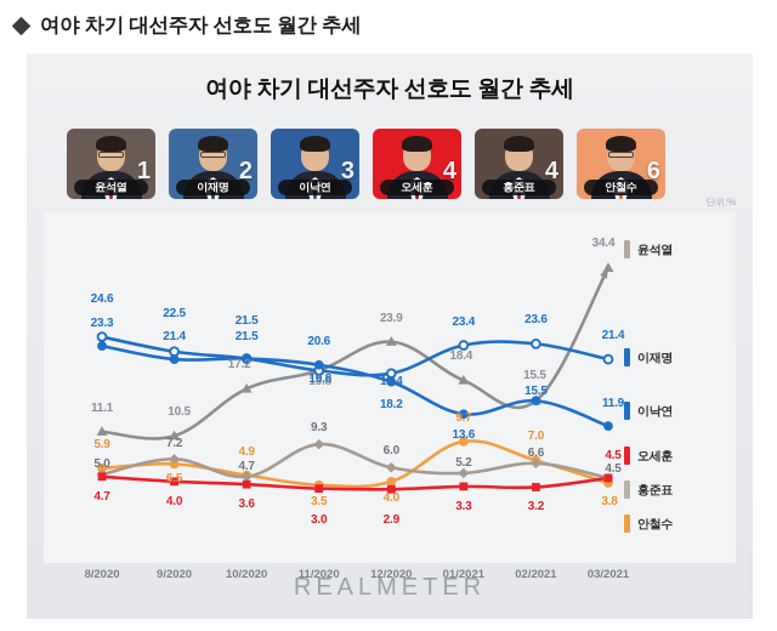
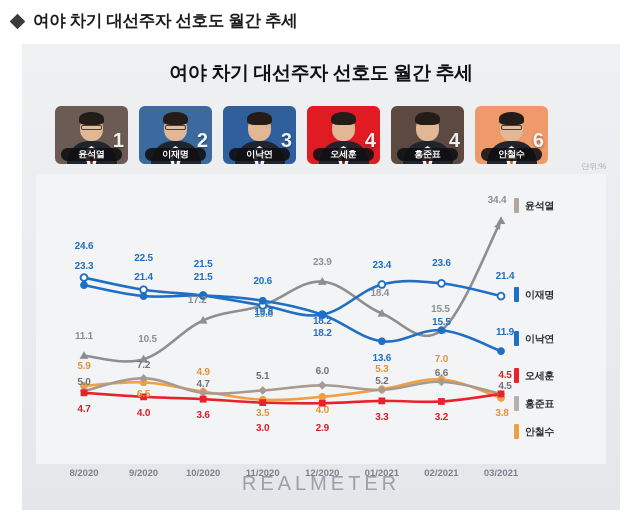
홍준표/11/2020: 9.3 -> 5.1
이낙연/12/2020: 19.4 -> 18.2
안철수/01/2021: 9.7 -> 5.3
